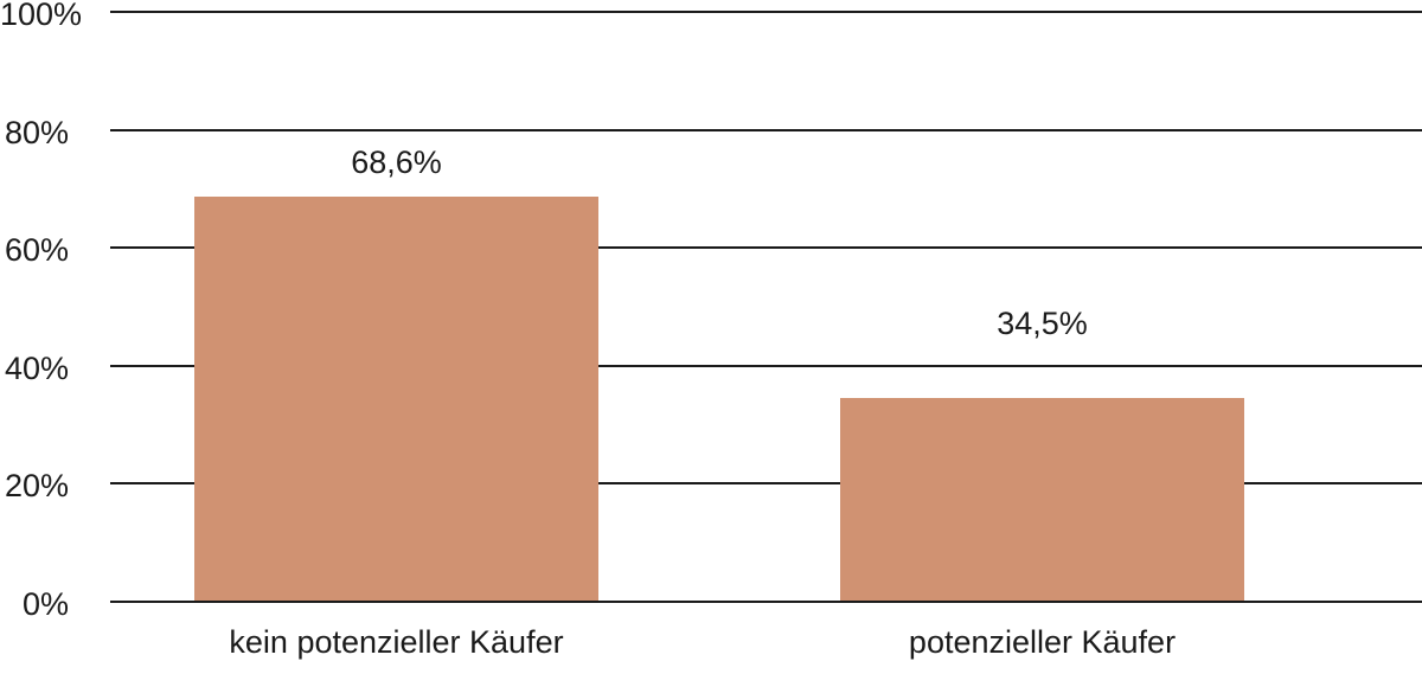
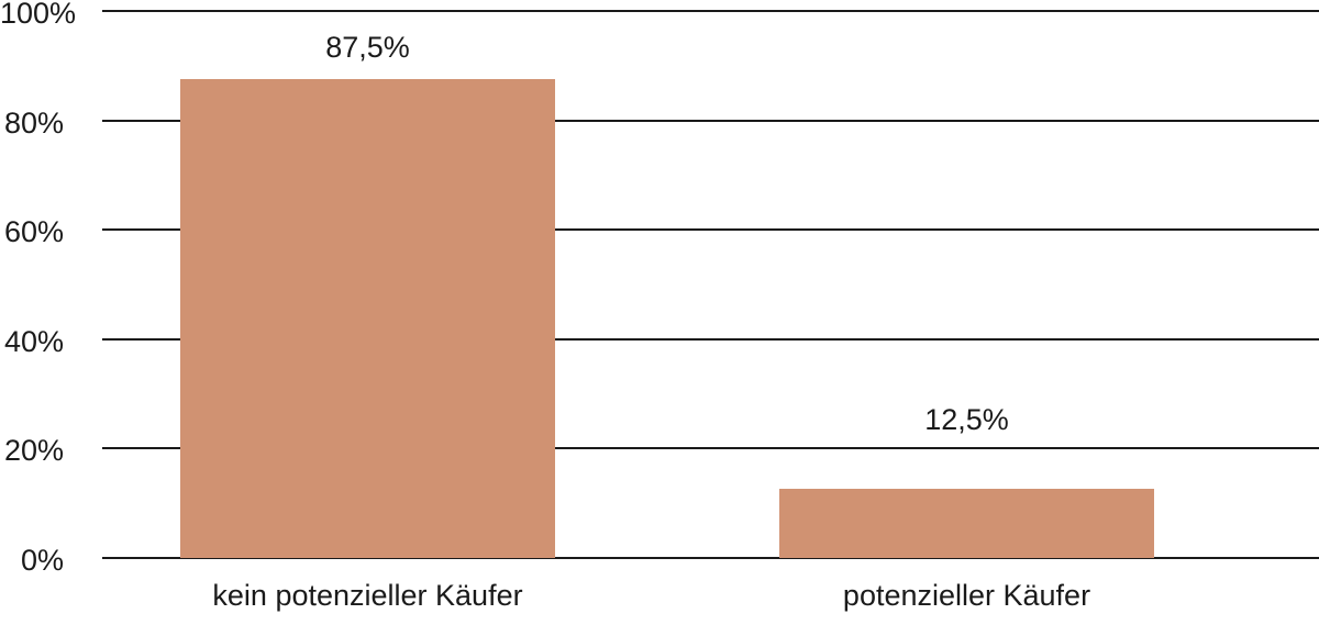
kein potenzieller Käufer: 68,6% -> 87,5%
potenzieller Käufer: 34,5% -> 12,5%
